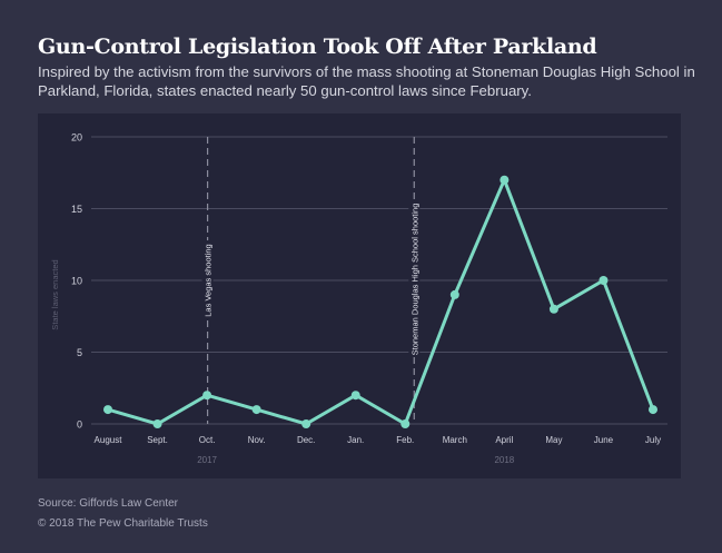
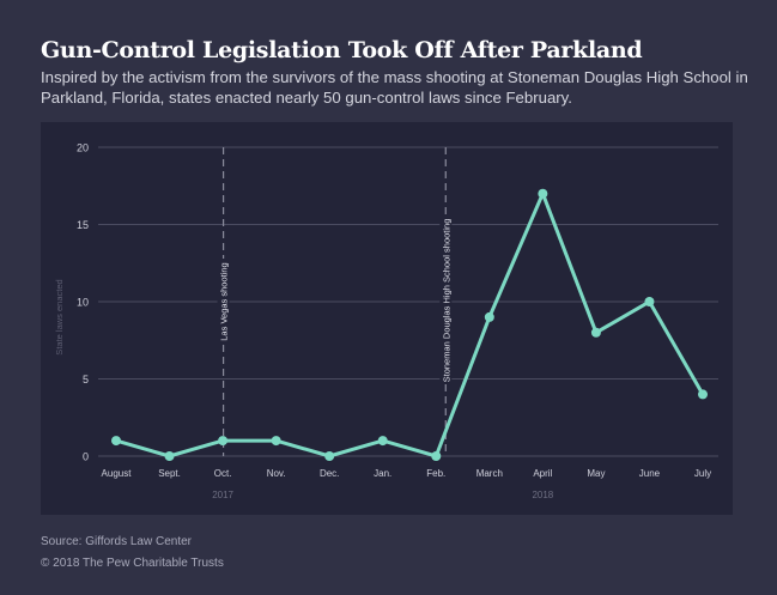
Oct.: 2 -> 1
Jan.: 2 -> 1
July: 1 -> 4
